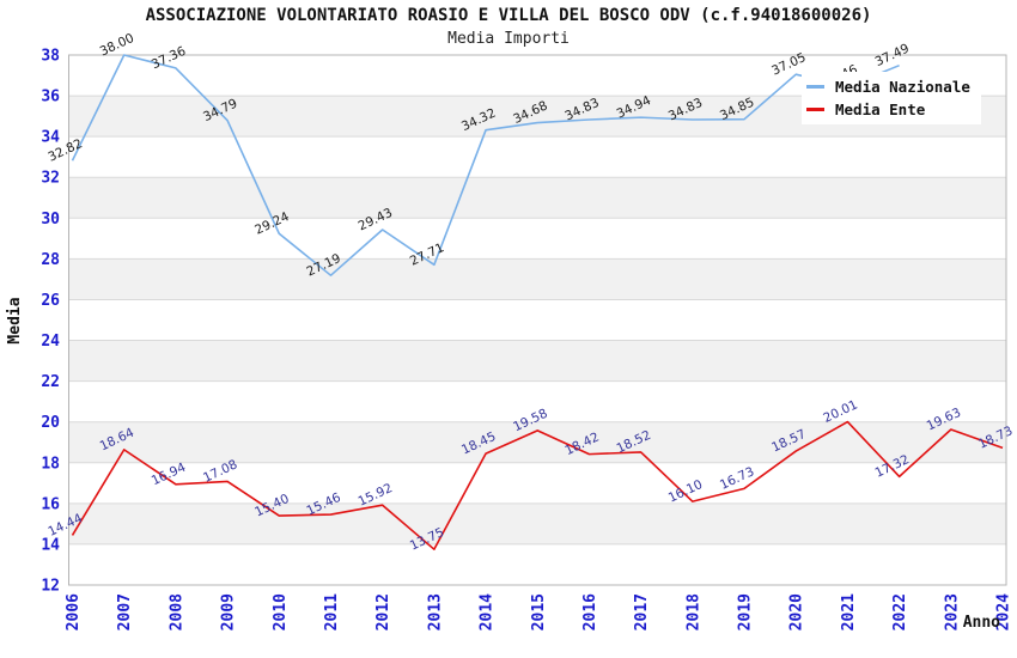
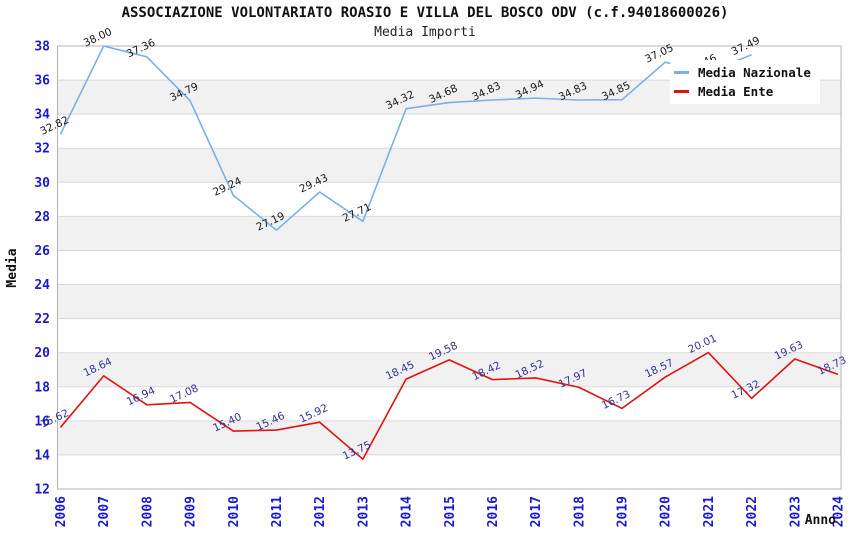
Media Ente/2006: 14.44 -> 15.62
Media Ente/2018: 16.10 -> 17.97
